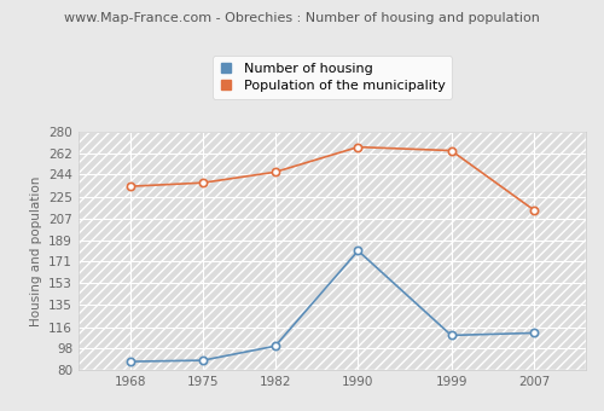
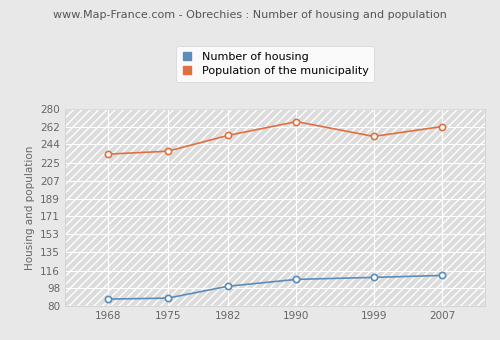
Population of the municipality/1982: 246 -> 253
Number of housing/1990: 180 -> 107
Population of the municipality/1999: 264 -> 252
Population of the municipality/2007: 214 -> 262
